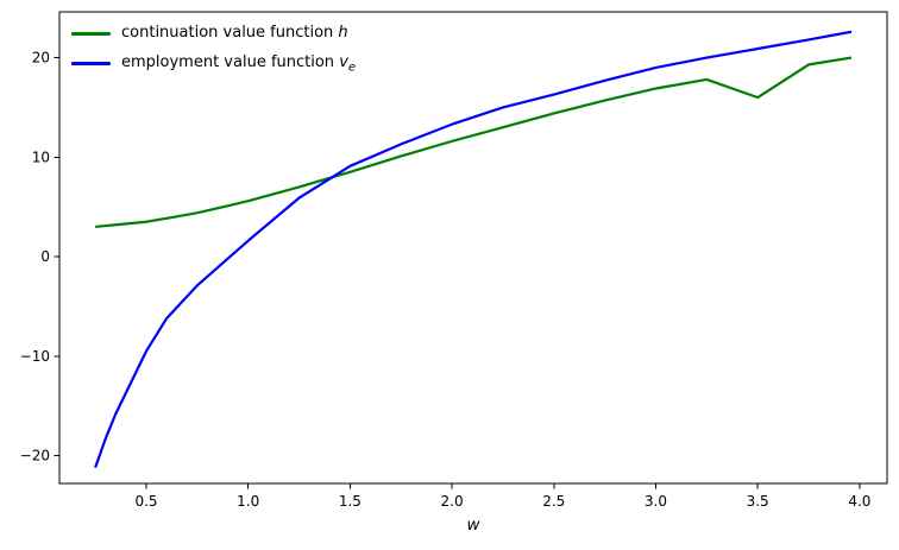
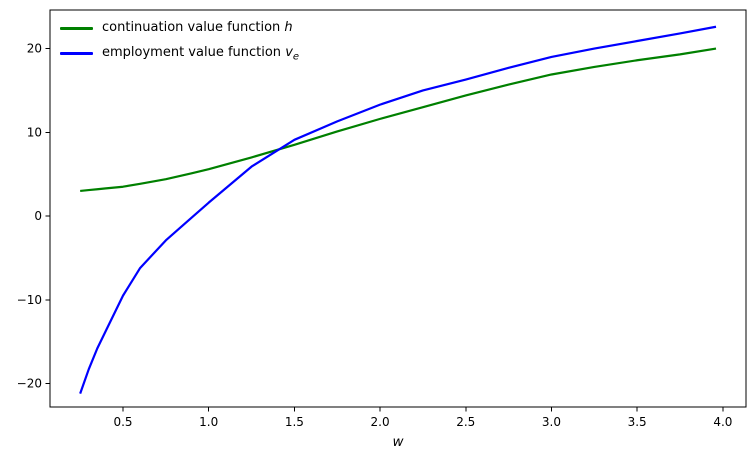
continuation value function h/3.5: 16 -> 19
